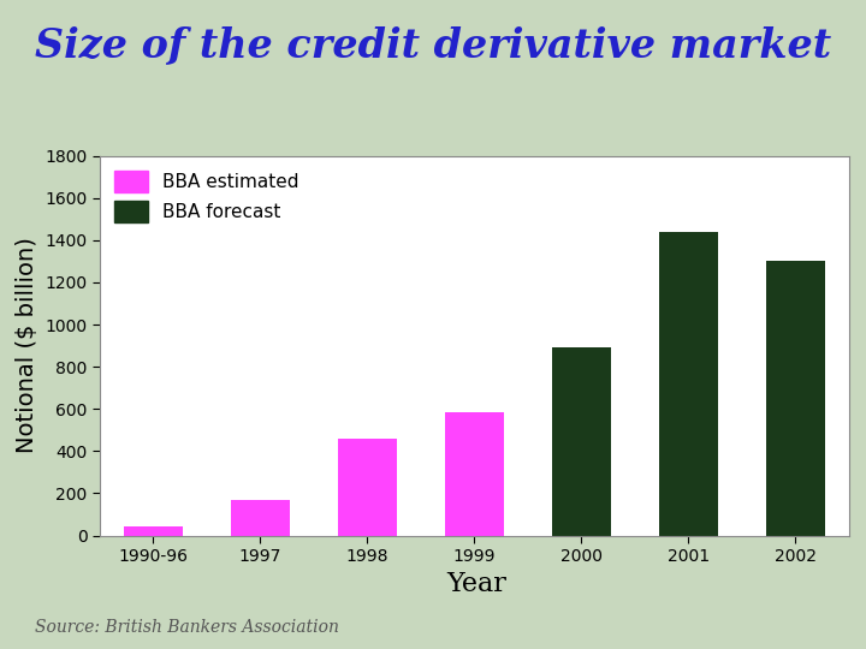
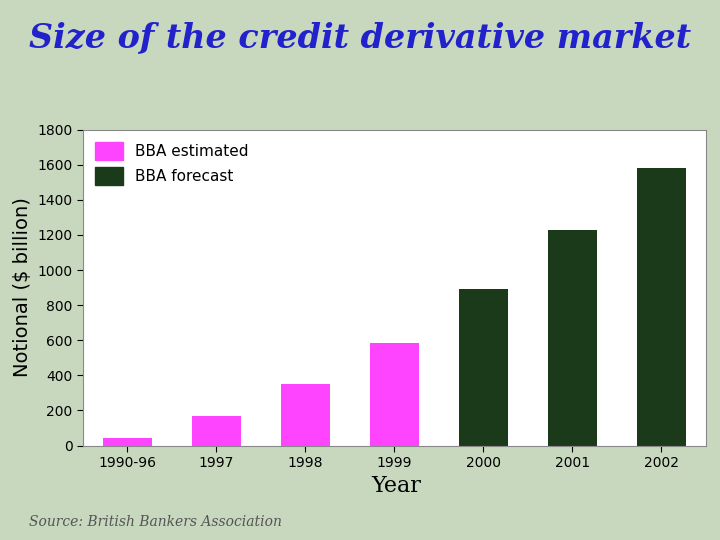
1998: 460 -> 350
2001: 1440 -> 1230
2002: 1300 -> 1580
